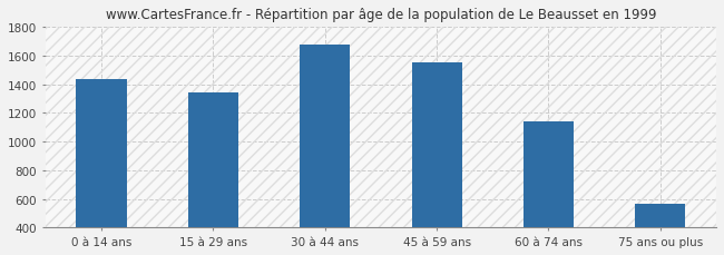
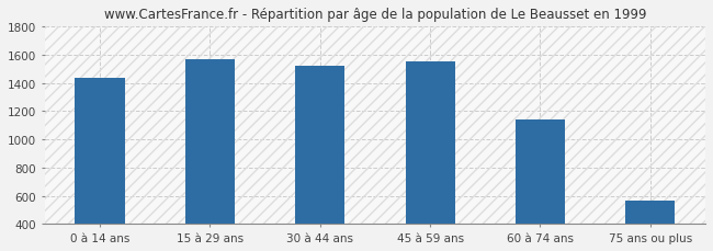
15 à 29 ans: 1340 -> 1570
30 à 44 ans: 1680 -> 1520
